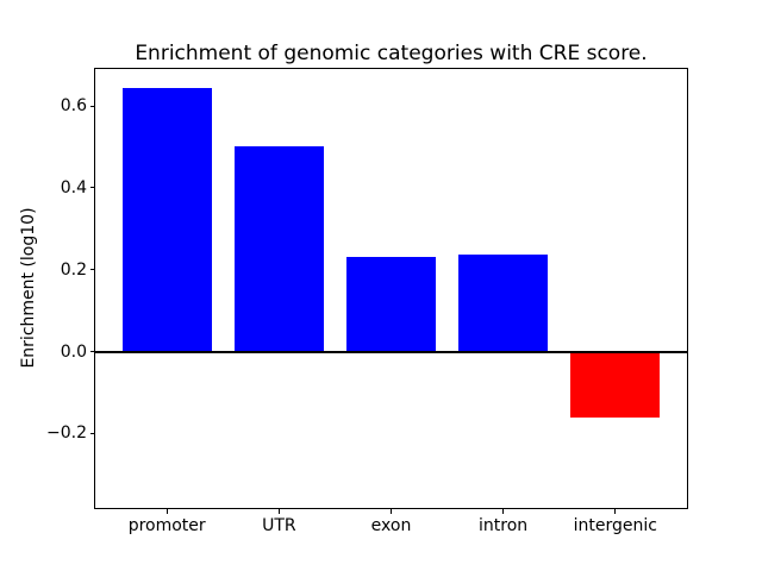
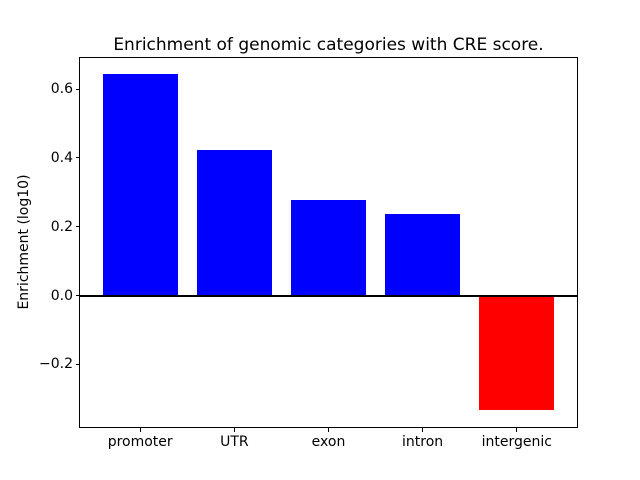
UTR: 0.50 -> 0.42
exon: 0.23 -> 0.28
intergenic: -0.16 -> -0.33
